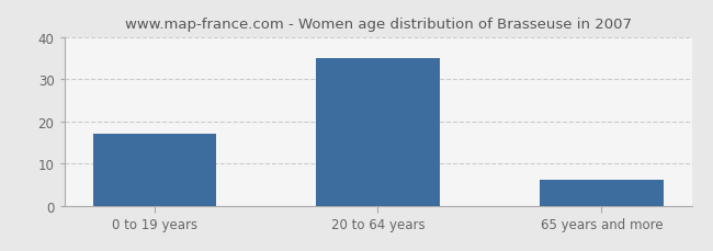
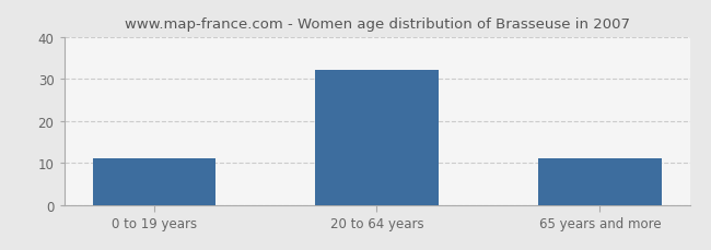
0 to 19 years: 17 -> 11
20 to 64 years: 35 -> 32
65 years and more: 6 -> 11
